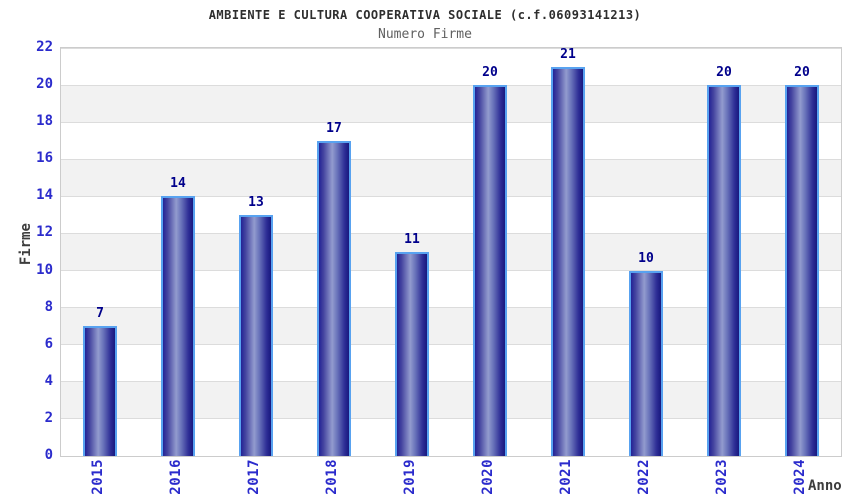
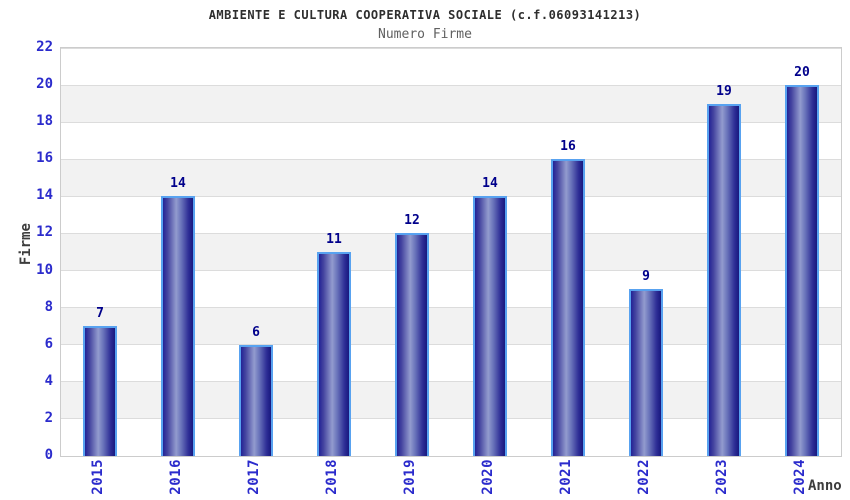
2017: 13 -> 6
2018: 17 -> 11
2019: 11 -> 12
2020: 20 -> 14
2021: 21 -> 16
2022: 10 -> 9
2023: 20 -> 19
